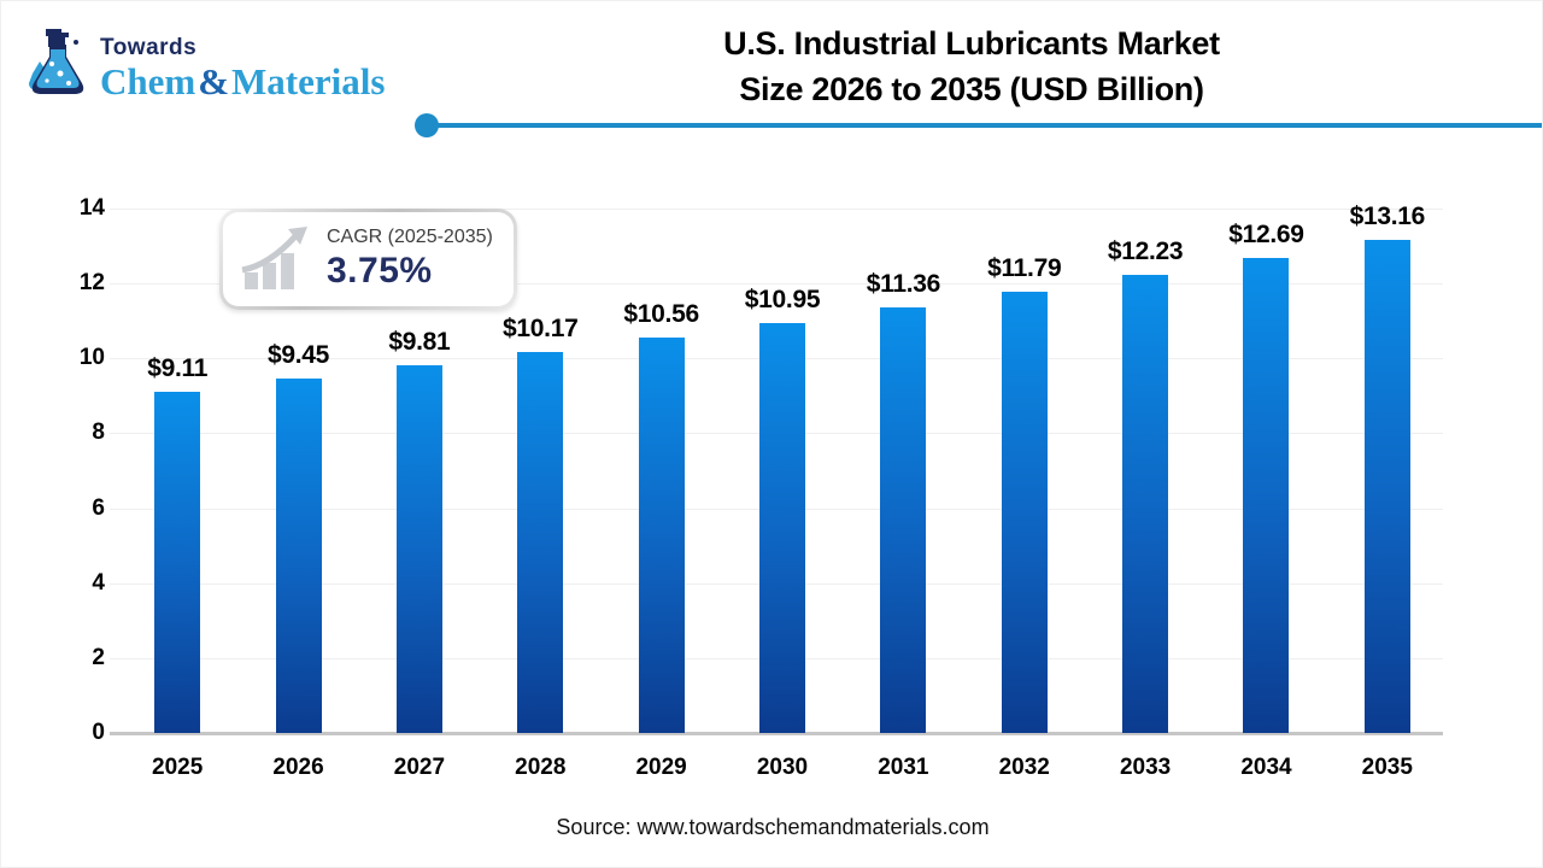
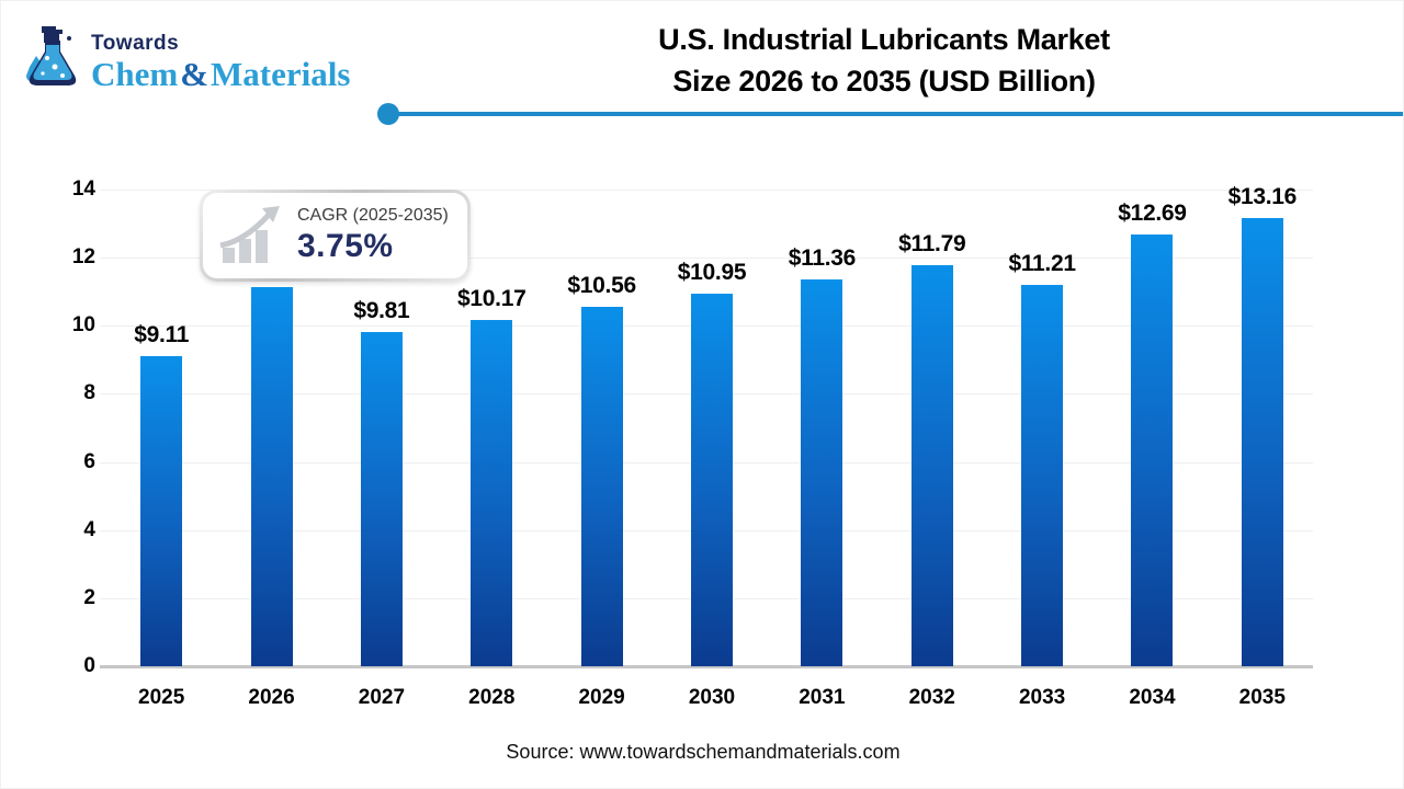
2026: $9.45 -> $11.14
2033: $12.23 -> $11.21
